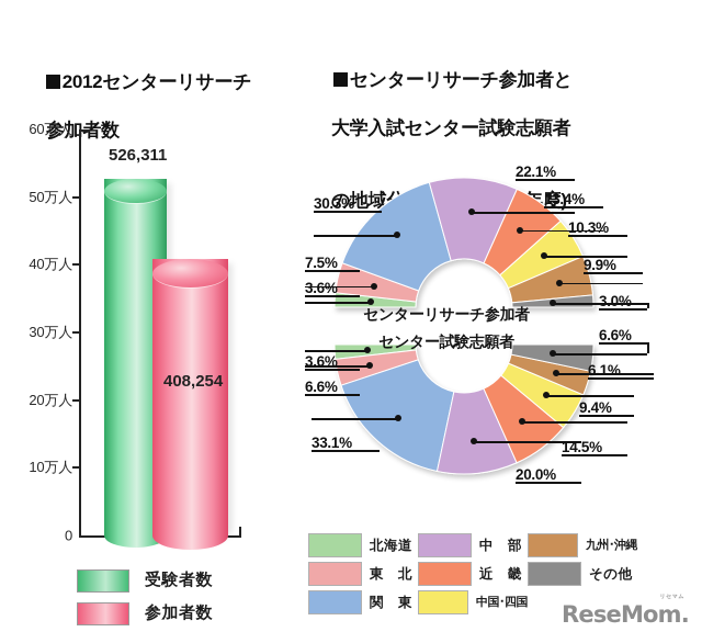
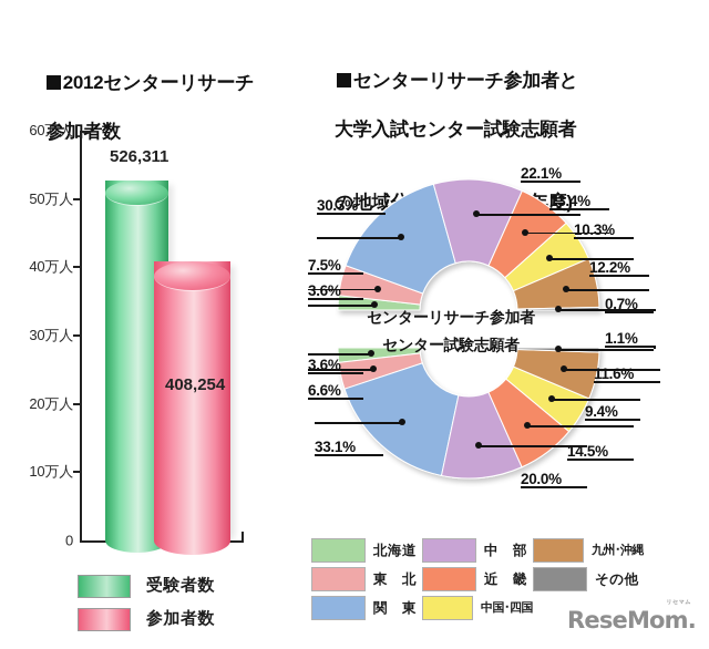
センターリサーチ参加者/九州･沖縄: 9.9% -> 12.2%
センターリサーチ参加者/その他: 3.0% -> 0.7%
センター試験志願者/九州･沖縄: 6.1% -> 11.6%
センター試験志願者/その他: 6.6% -> 1.1%
